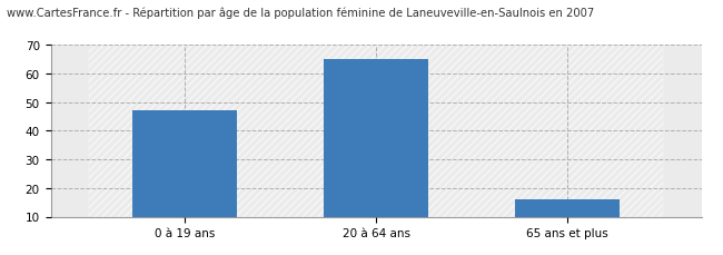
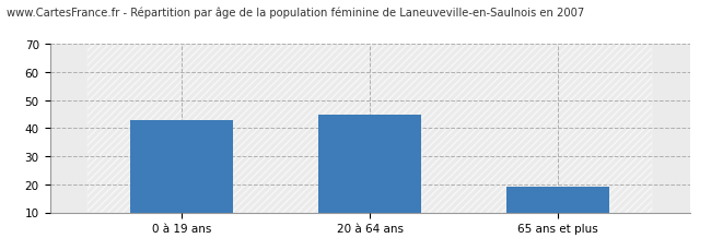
0 à 19 ans: 47 -> 43
20 à 64 ans: 65 -> 45
65 ans et plus: 16 -> 19
